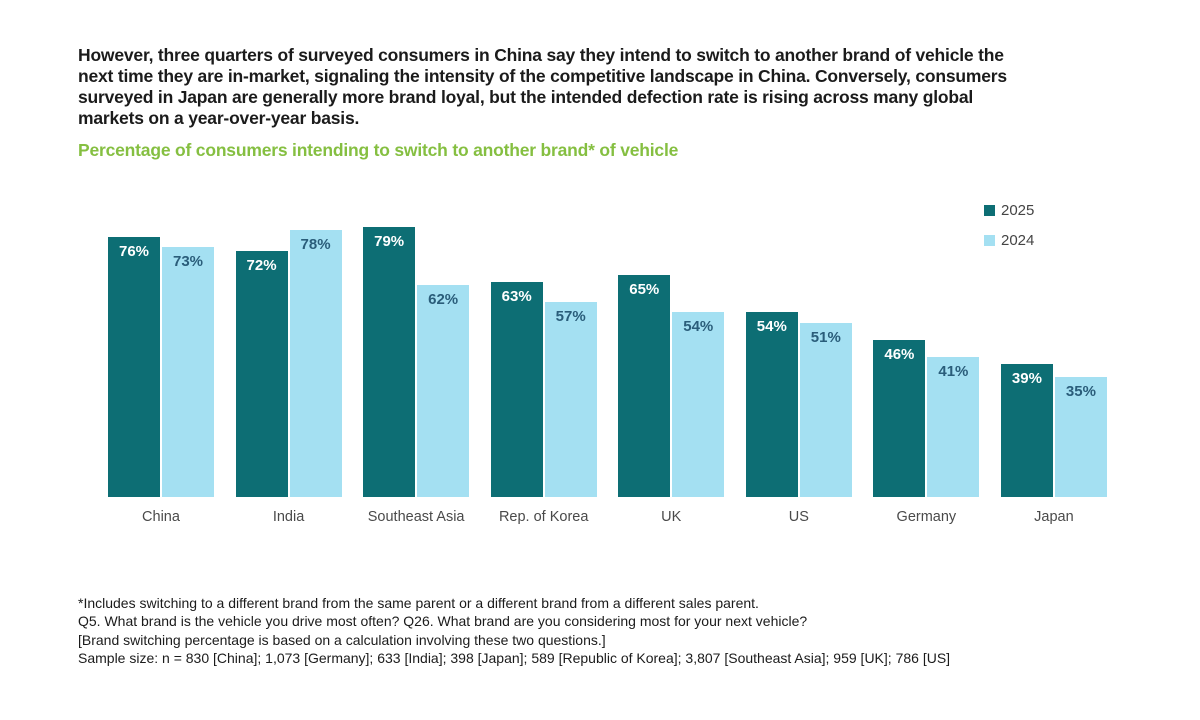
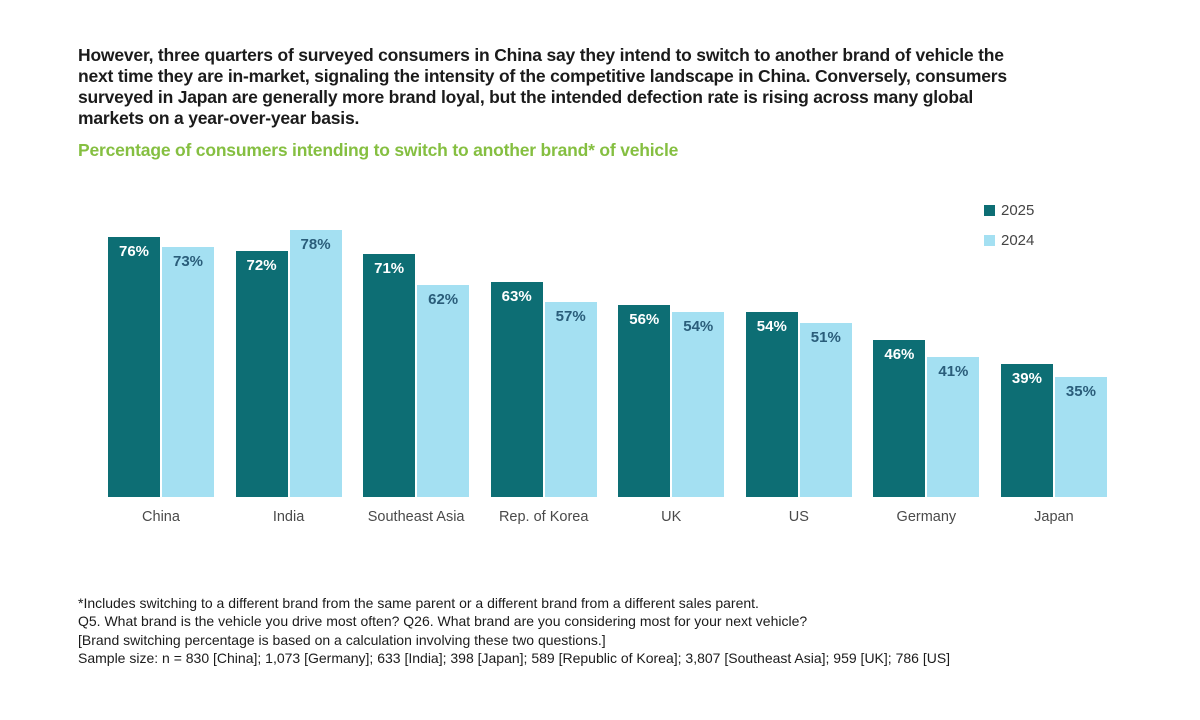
2025/Southeast Asia: 79% -> 71%
2025/UK: 65% -> 56%
